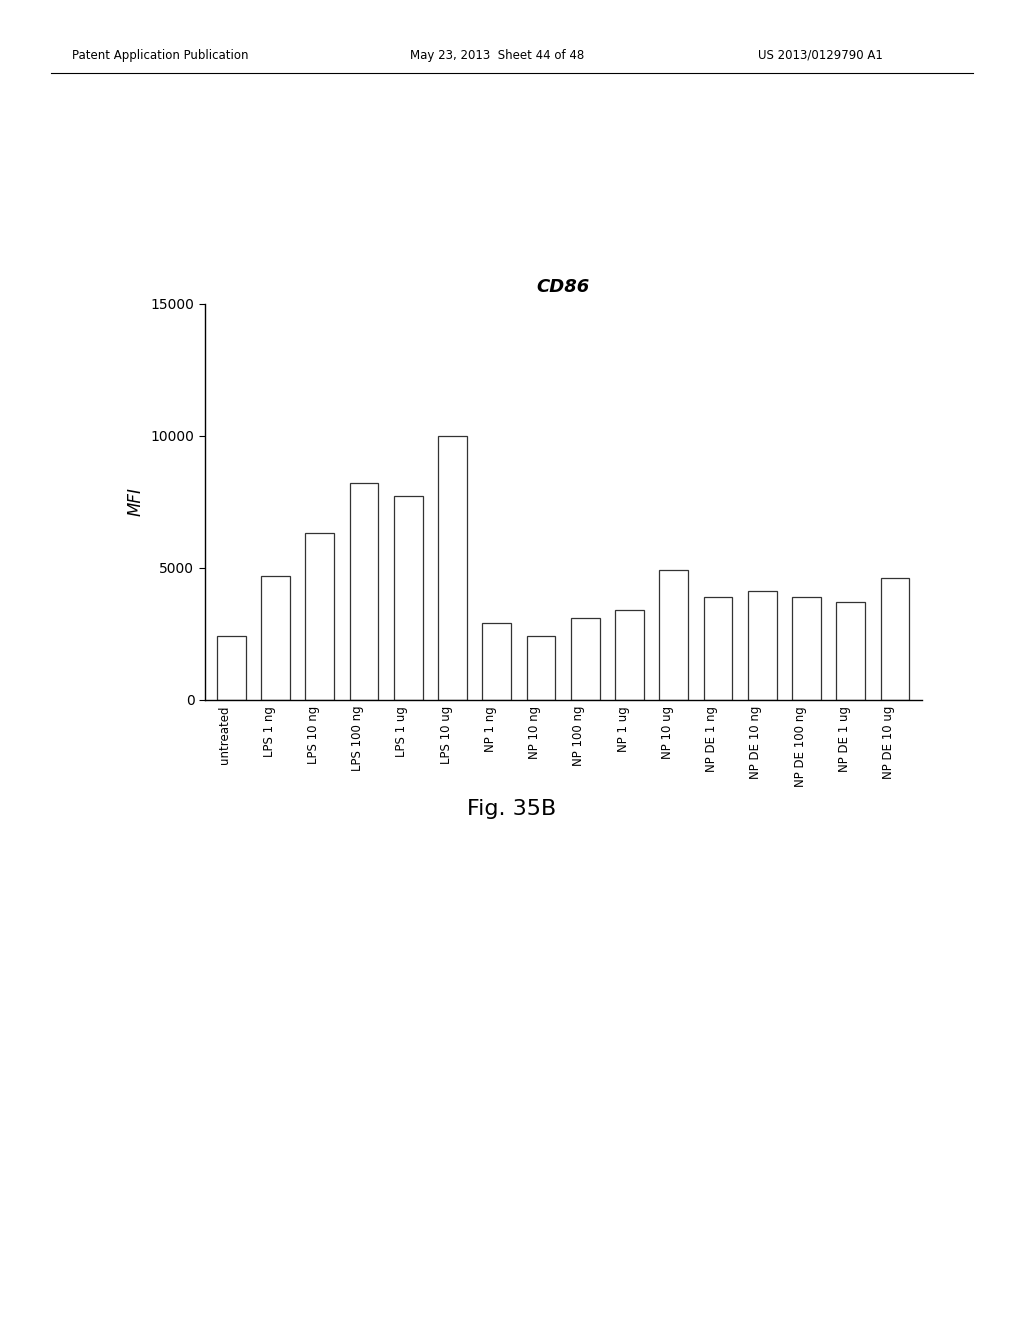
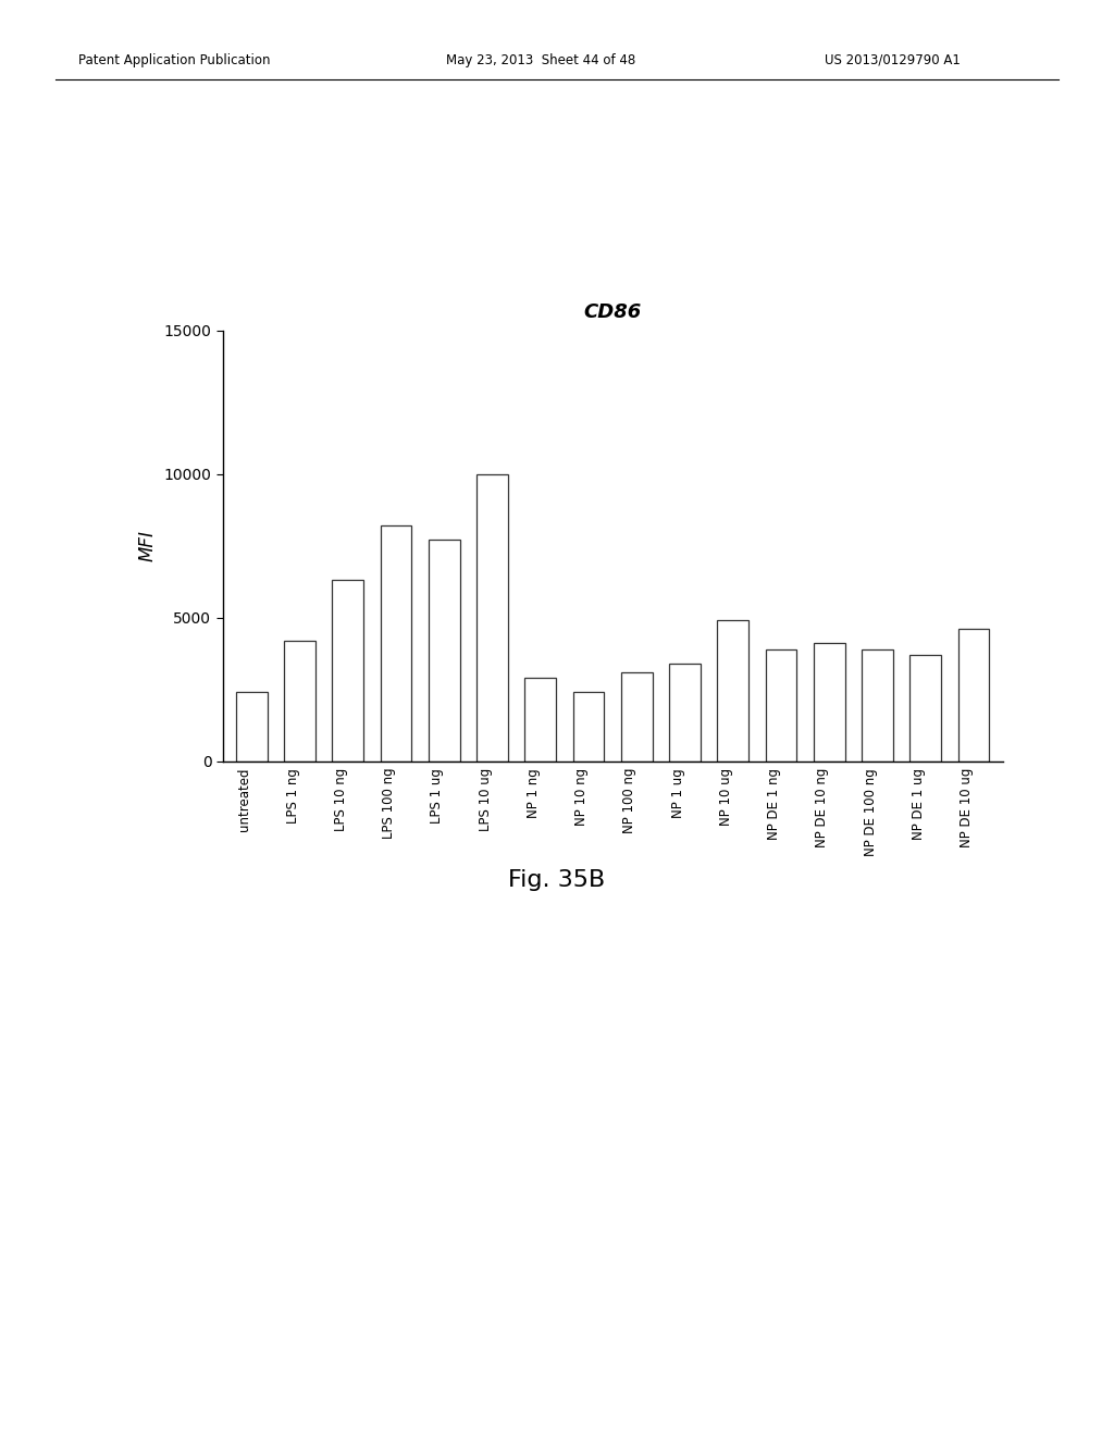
LPS 1 ng: 4700 -> 4200
